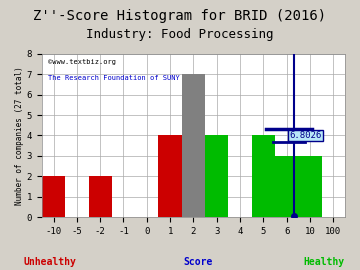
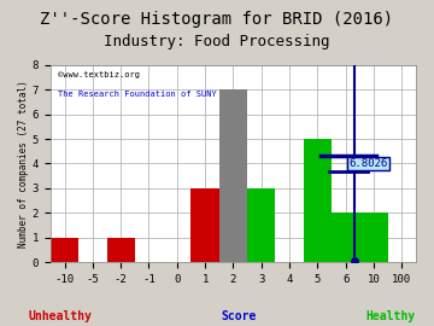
-10: 2 -> 1
-2: 2 -> 1
1: 4 -> 3
3: 4 -> 3
5: 4 -> 5
6: 3 -> 2
10: 3 -> 2
